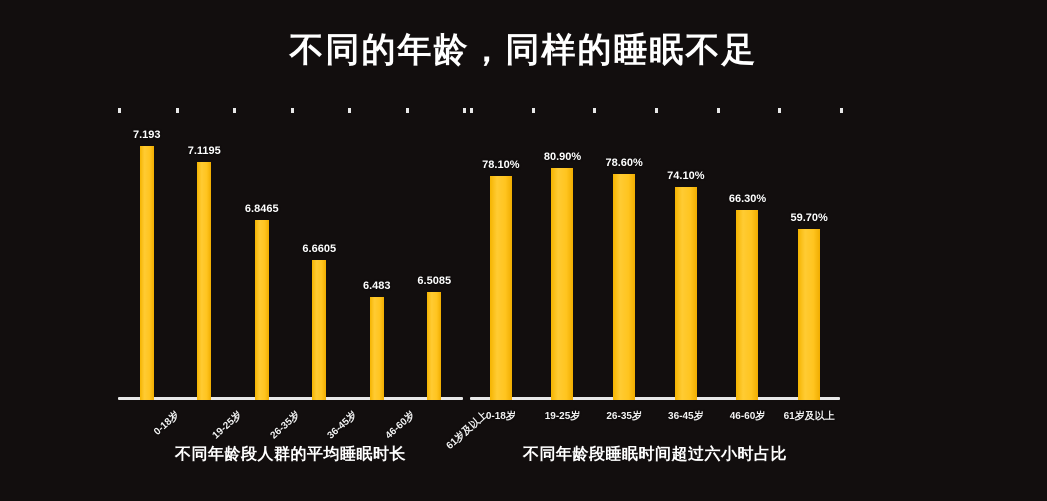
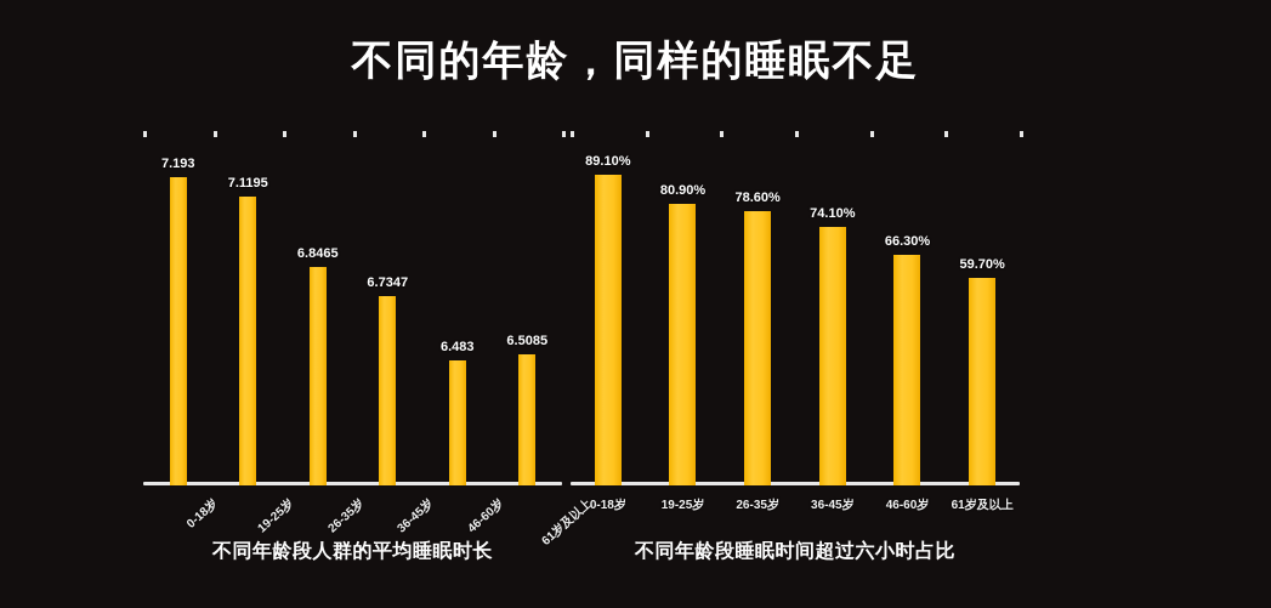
不同年龄段人群的平均睡眠时长/36-45岁: 6.6605 -> 6.7347
不同年龄段睡眠时间超过六小时占比/0-18岁: 78.10% -> 89.10%
